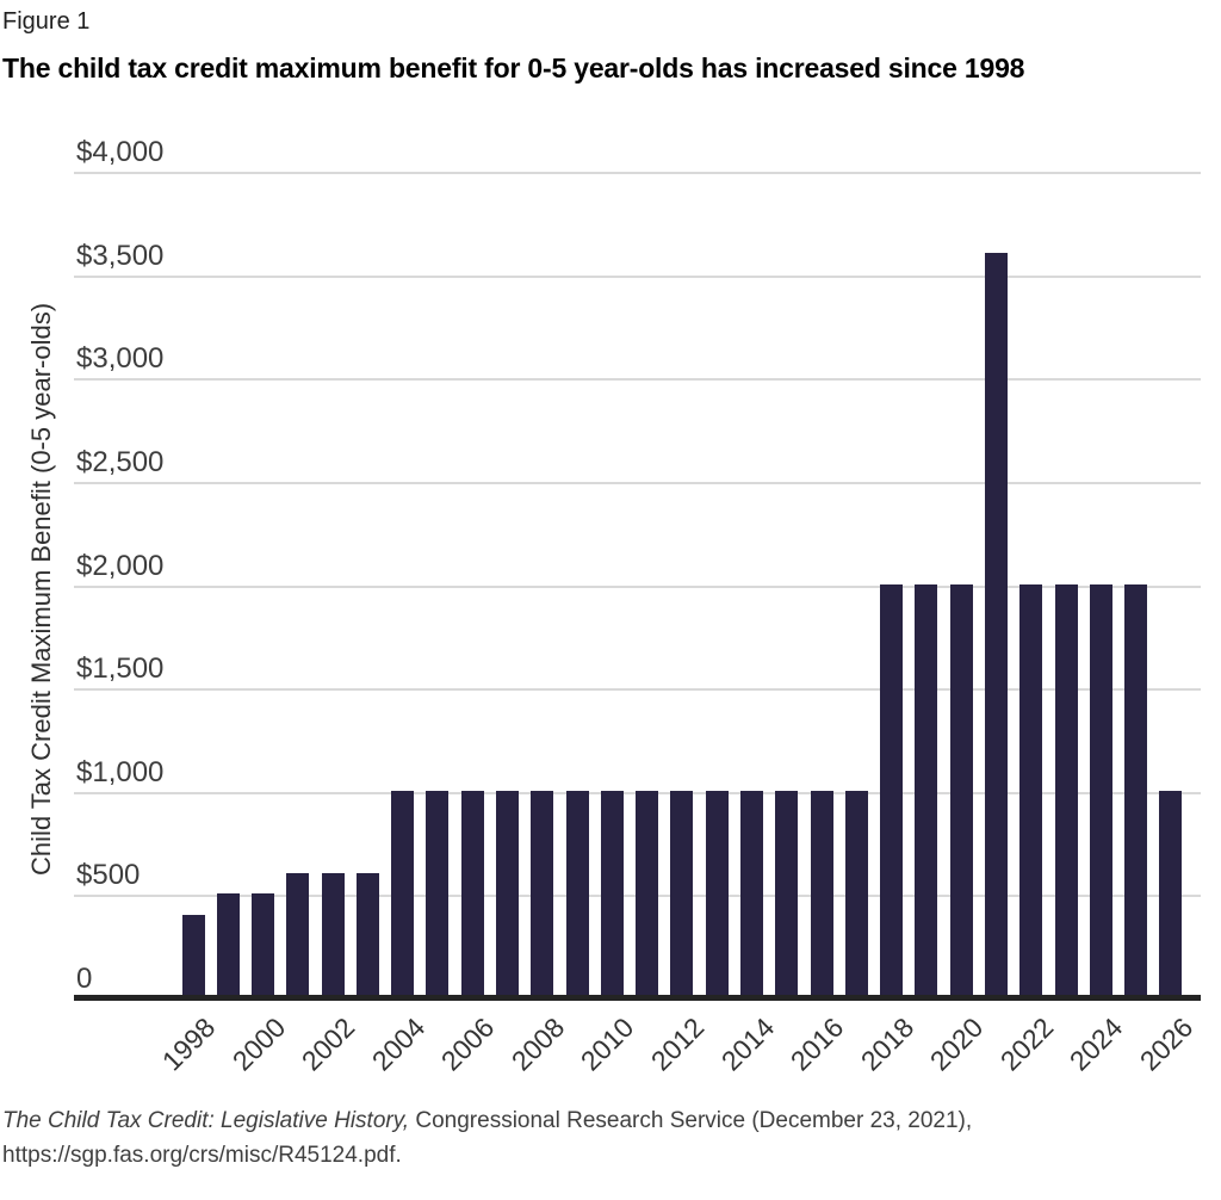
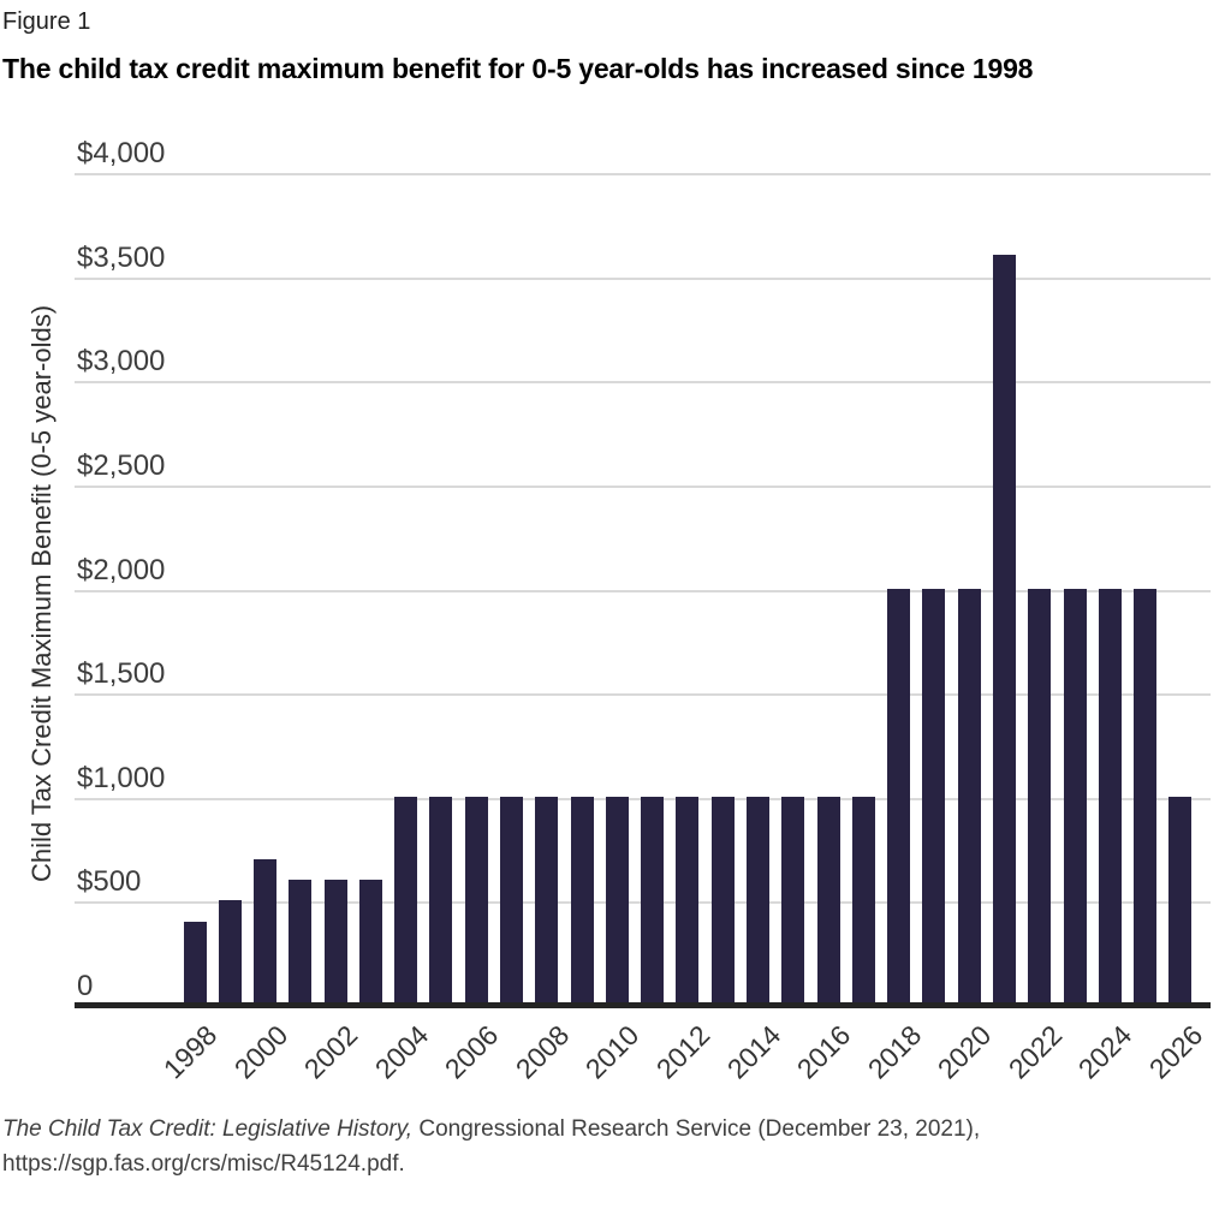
2000: $500 -> $700
